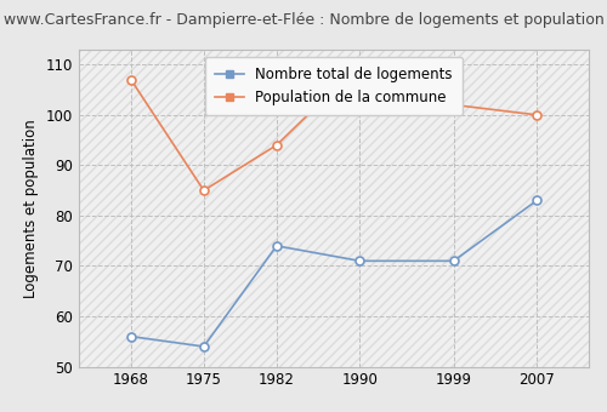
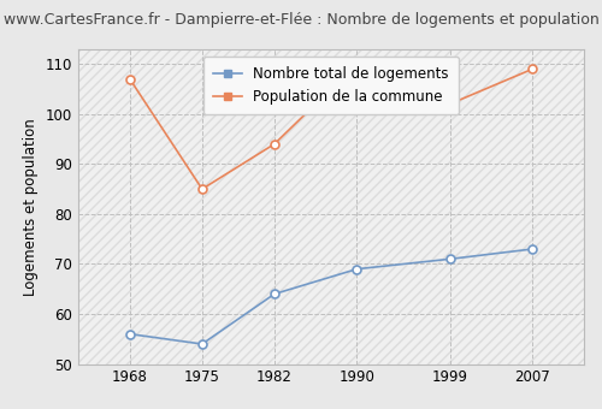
Nombre total de logements/1982: 74 -> 64
Nombre total de logements/1990: 71 -> 69
Nombre total de logements/2007: 83 -> 73
Population de la commune/2007: 100 -> 109
